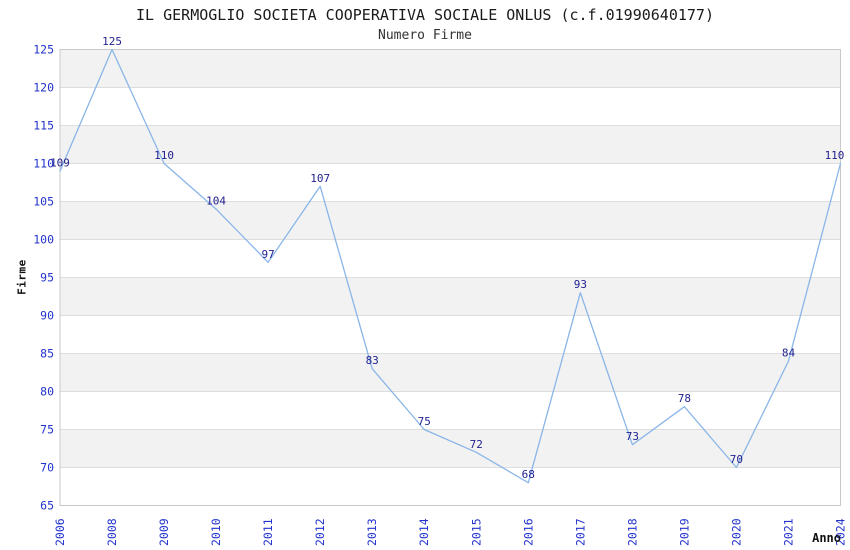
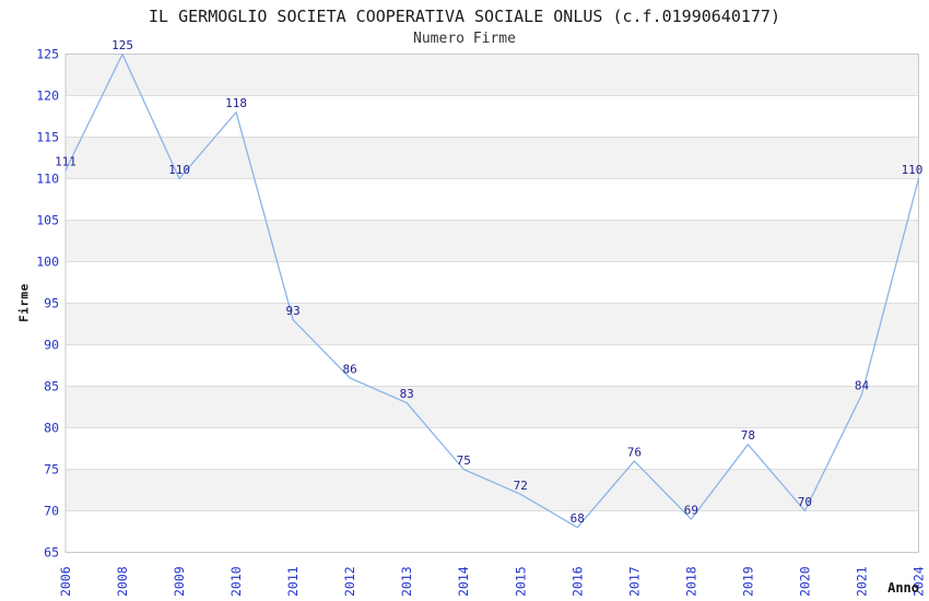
2006: 109 -> 111
2010: 104 -> 118
2011: 97 -> 93
2012: 107 -> 86
2017: 93 -> 76
2018: 73 -> 69
